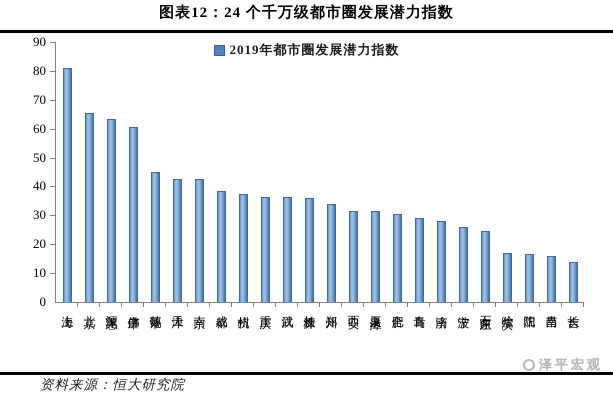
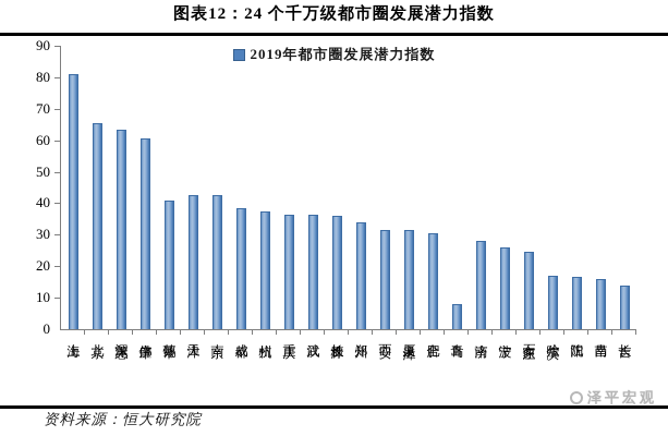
苏锡常: 45 -> 41
青岛: 29 -> 8
